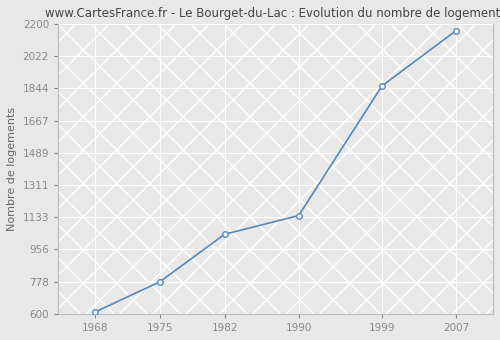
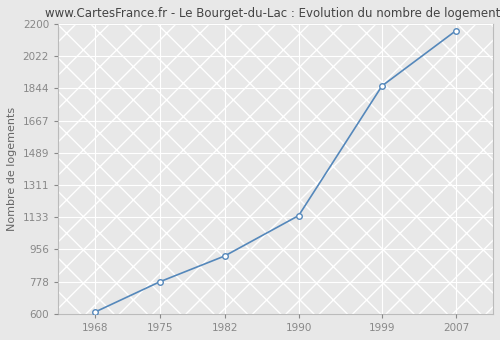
1982: 1040 -> 920
